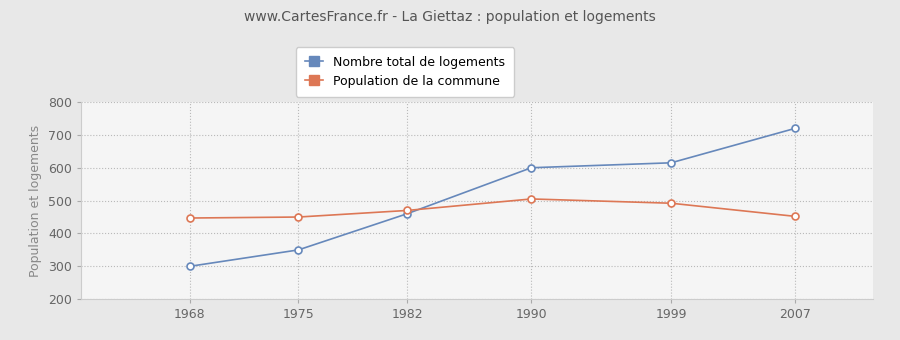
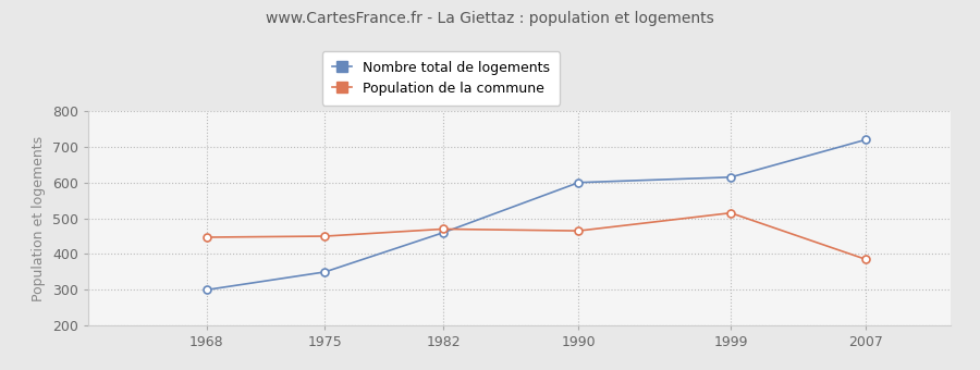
Population de la commune/1990: 505 -> 465
Population de la commune/1999: 492 -> 515
Population de la commune/2007: 452 -> 385
